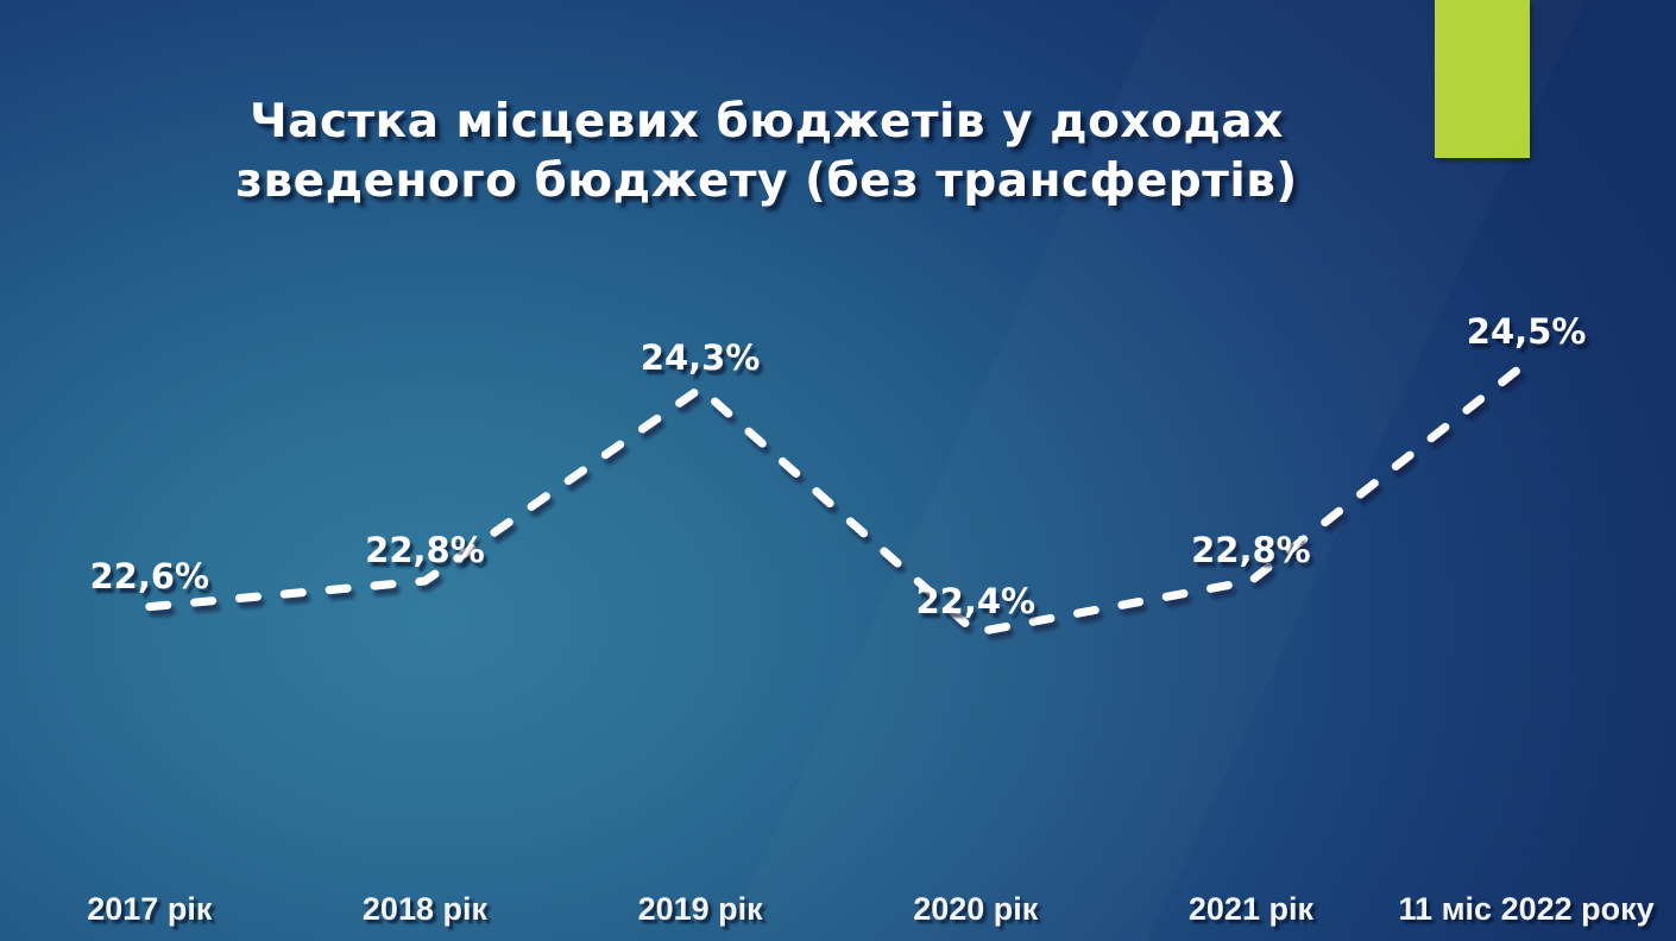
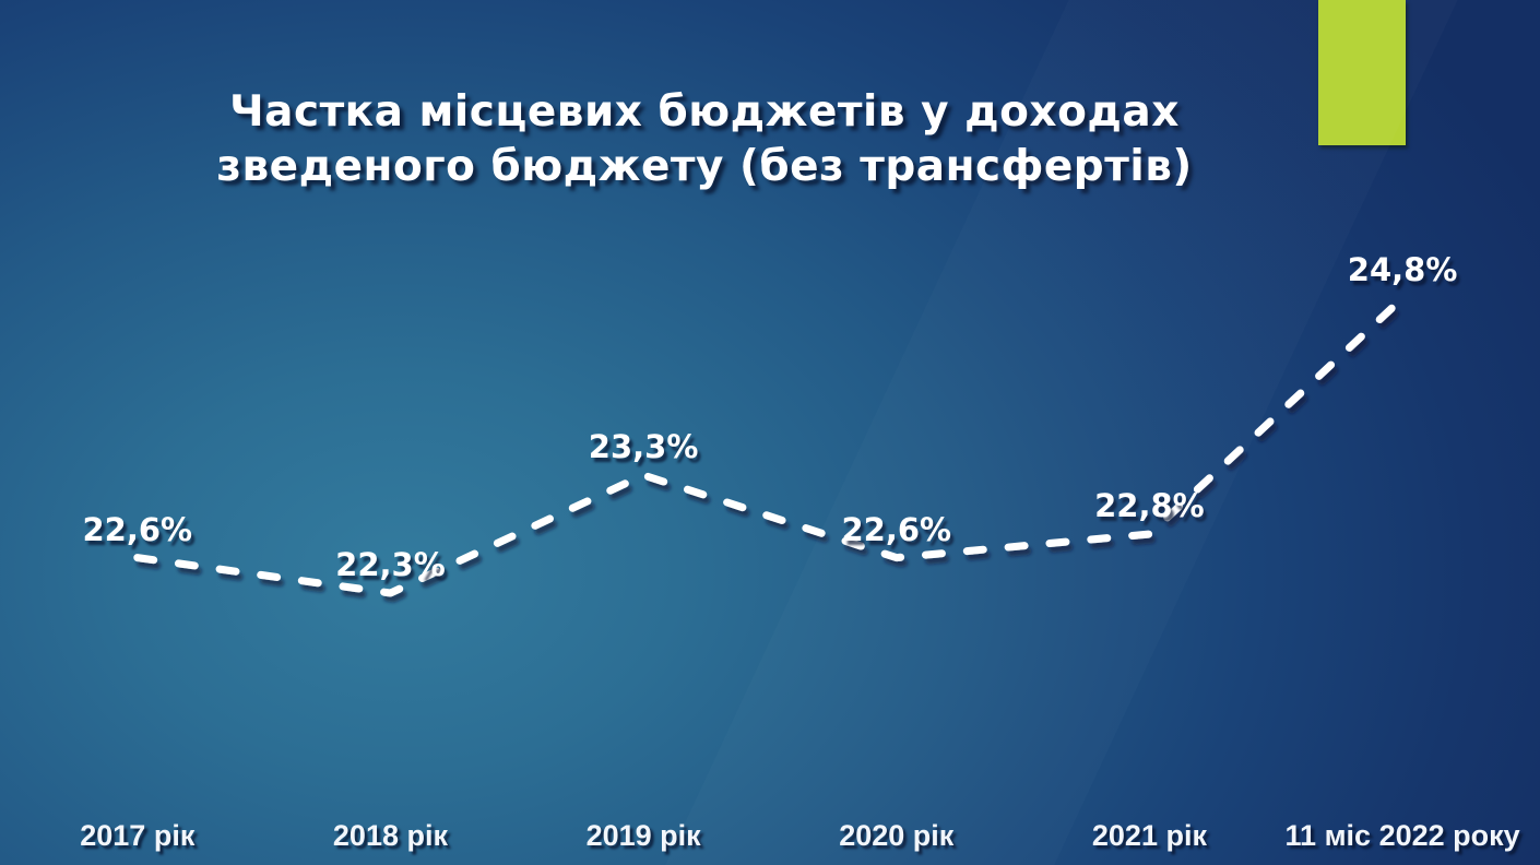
2018 рік: 22,8% -> 22,3%
2019 рік: 24,3% -> 23,3%
2020 рік: 22,4% -> 22,6%
11 міс 2022 року: 24,5% -> 24,8%
